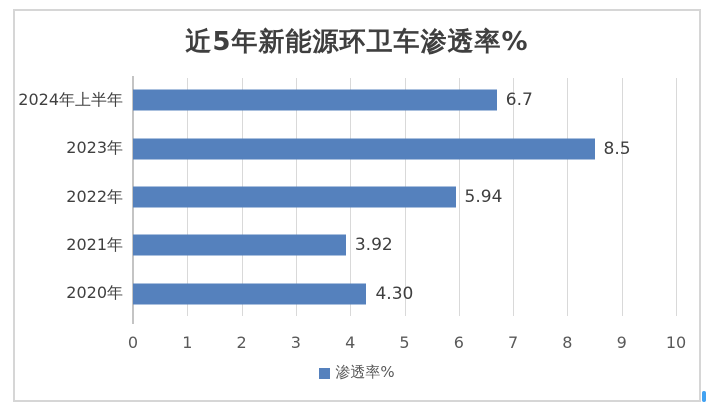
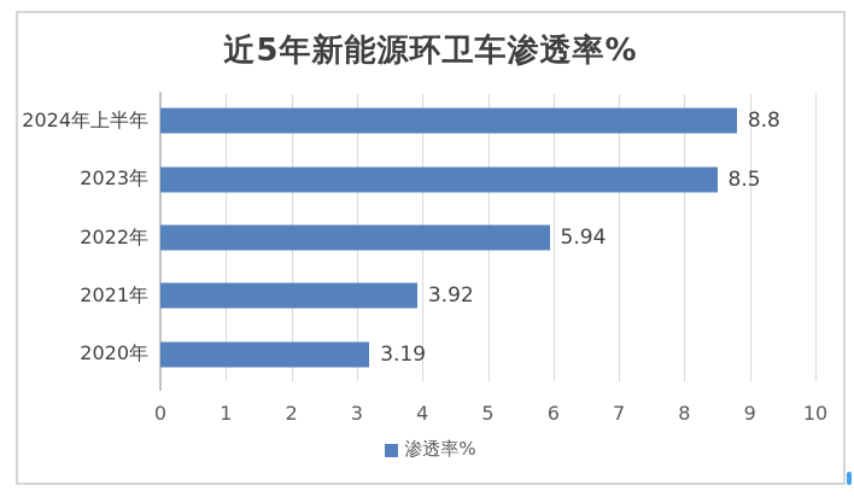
2024年上半年: 6.7 -> 8.8
2020年: 4.30 -> 3.19
